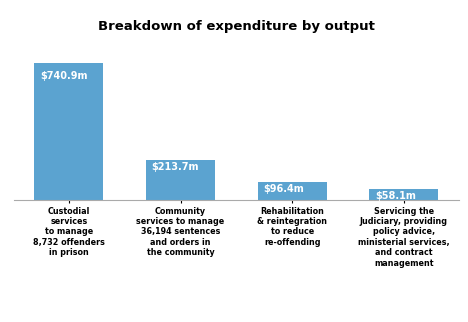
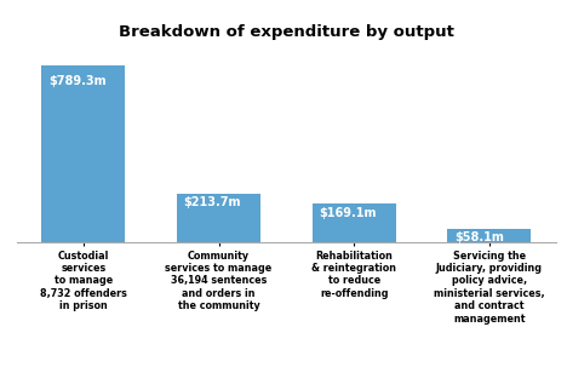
Custodial services to manage 8,732 offenders in prison: $740.9m -> $789.3m
Rehabilitation & reintegration to reduce re-offending: $96.4m -> $169.1m
